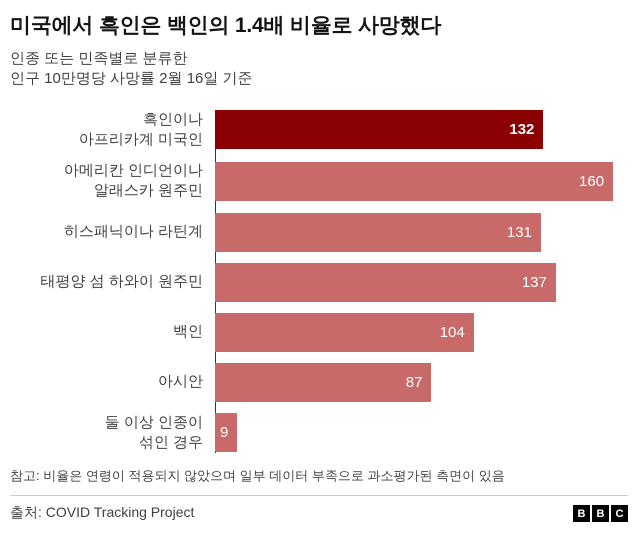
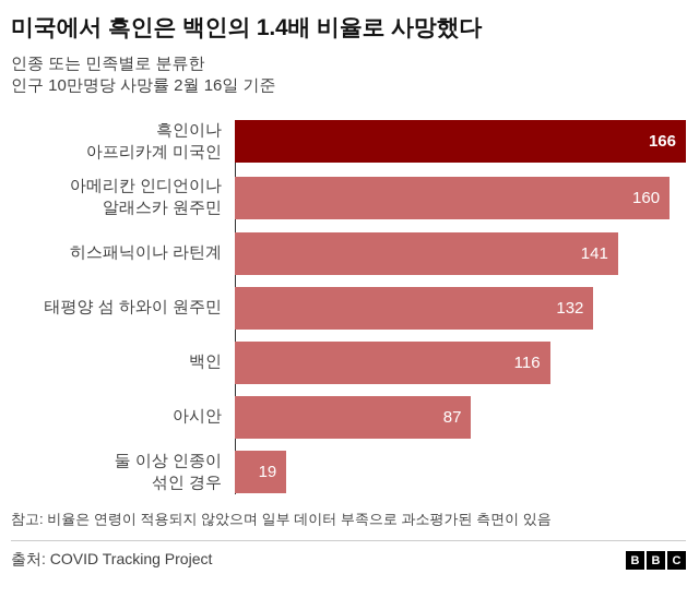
흑인이나 아프리카계 미국인: 132 -> 166
히스패닉이나 라틴계: 131 -> 141
태평양 섬 하와이 원주민: 137 -> 132
백인: 104 -> 116
둘 이상 인종이 섞인 경우: 9 -> 19
